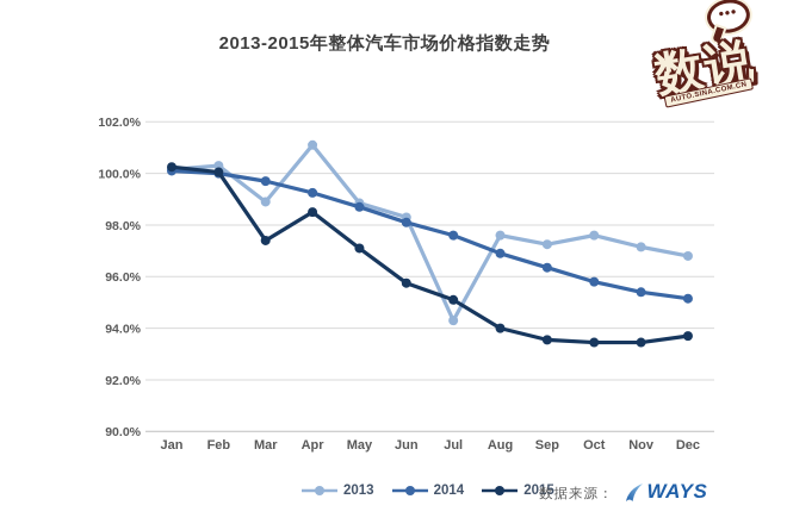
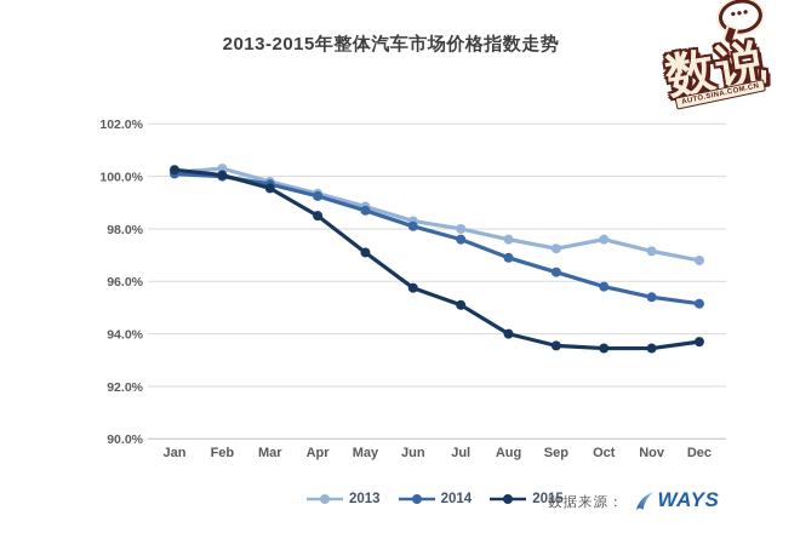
2013/Mar: 98.9% -> 99.8%
2015/Mar: 97.4% -> 99.5%
2013/Apr: 101.1% -> 99.3%
2013/Jul: 94.3% -> 98.0%
